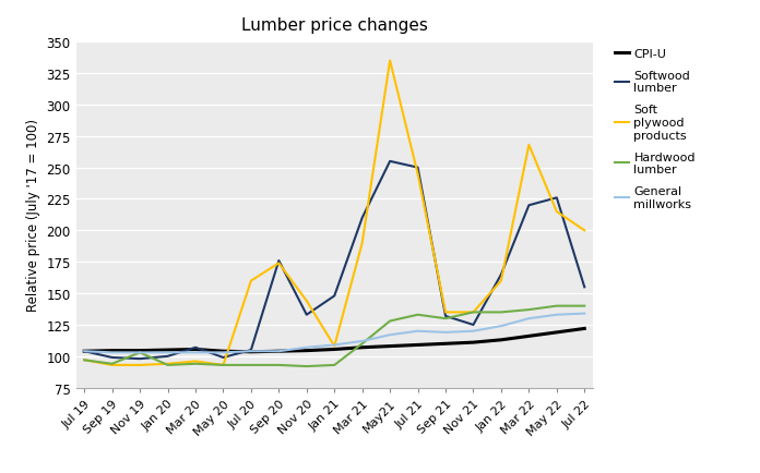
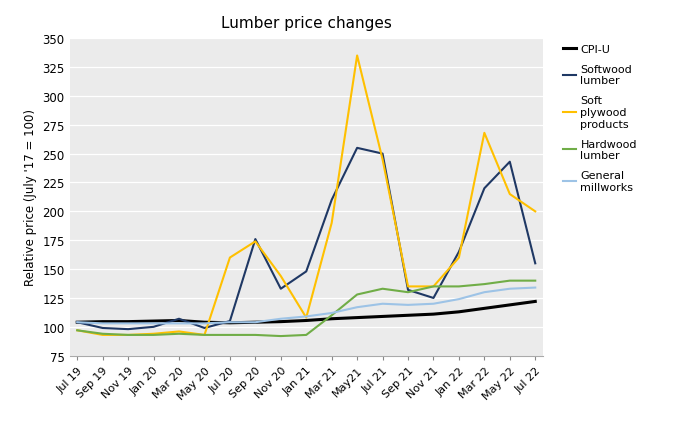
Hardwood lumber/Nov 19: 103 -> 93
Softwood lumber/May 22: 226 -> 243
